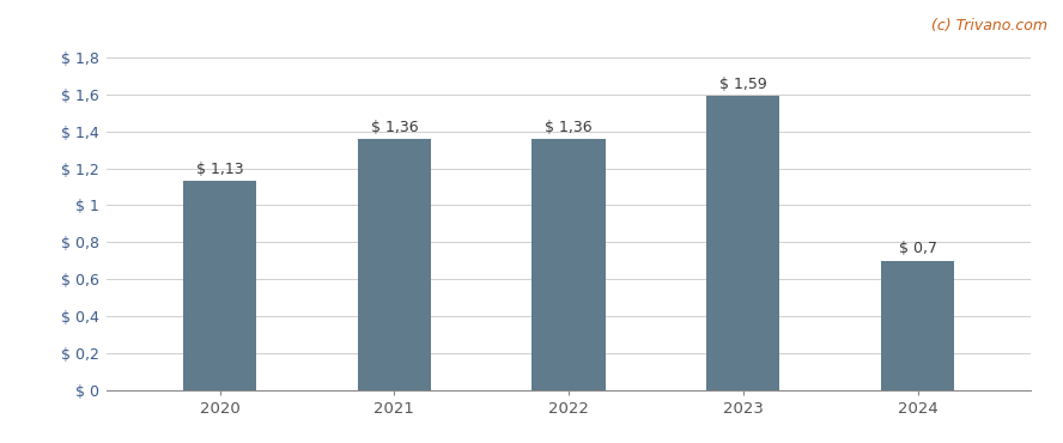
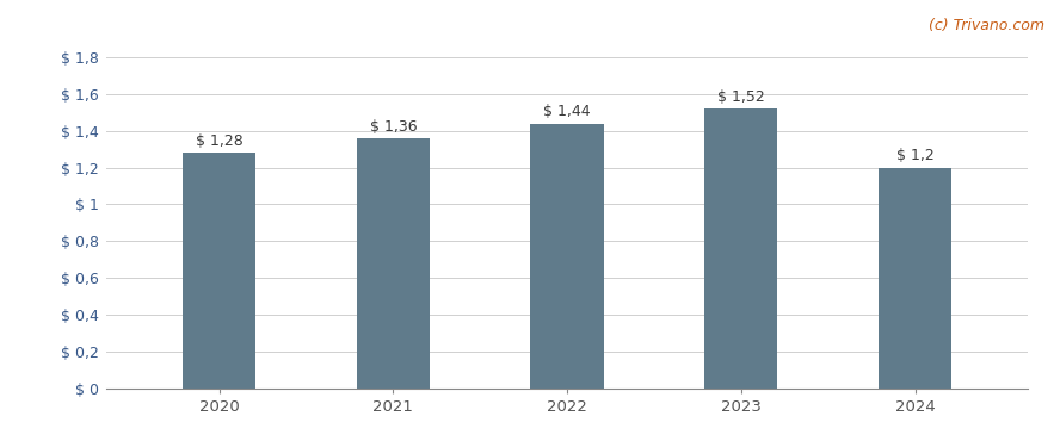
2020: 1,13 -> 1,28
2022: 1,36 -> 1,44
2023: 1,59 -> 1,52
2024: 0,7 -> 1,2
